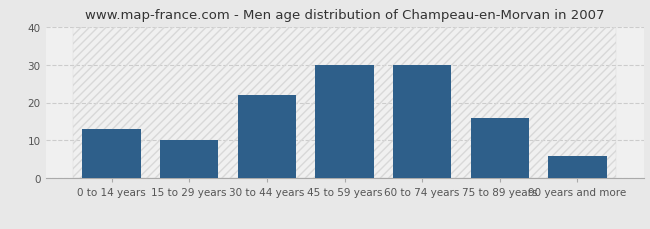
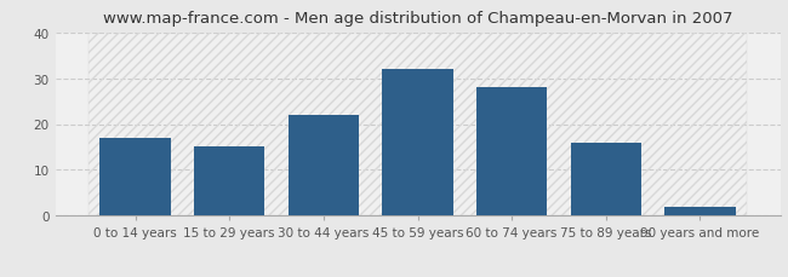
0 to 14 years: 13 -> 17
15 to 29 years: 10 -> 15
45 to 59 years: 30 -> 32
60 to 74 years: 30 -> 28
90 years and more: 6 -> 2
